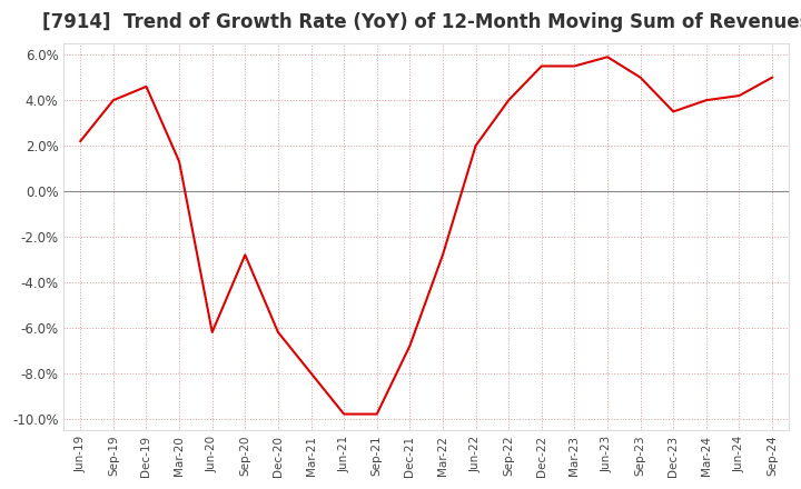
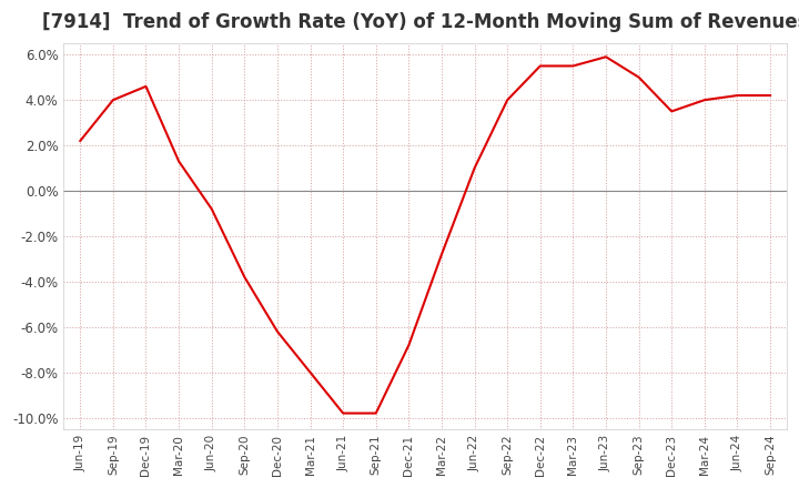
Jun-20: -6.2% -> -0.8%
Sep-20: -2.8% -> -3.8%
Jun-22: 2.0% -> 1.0%
Sep-24: 5.0% -> 4.2%
